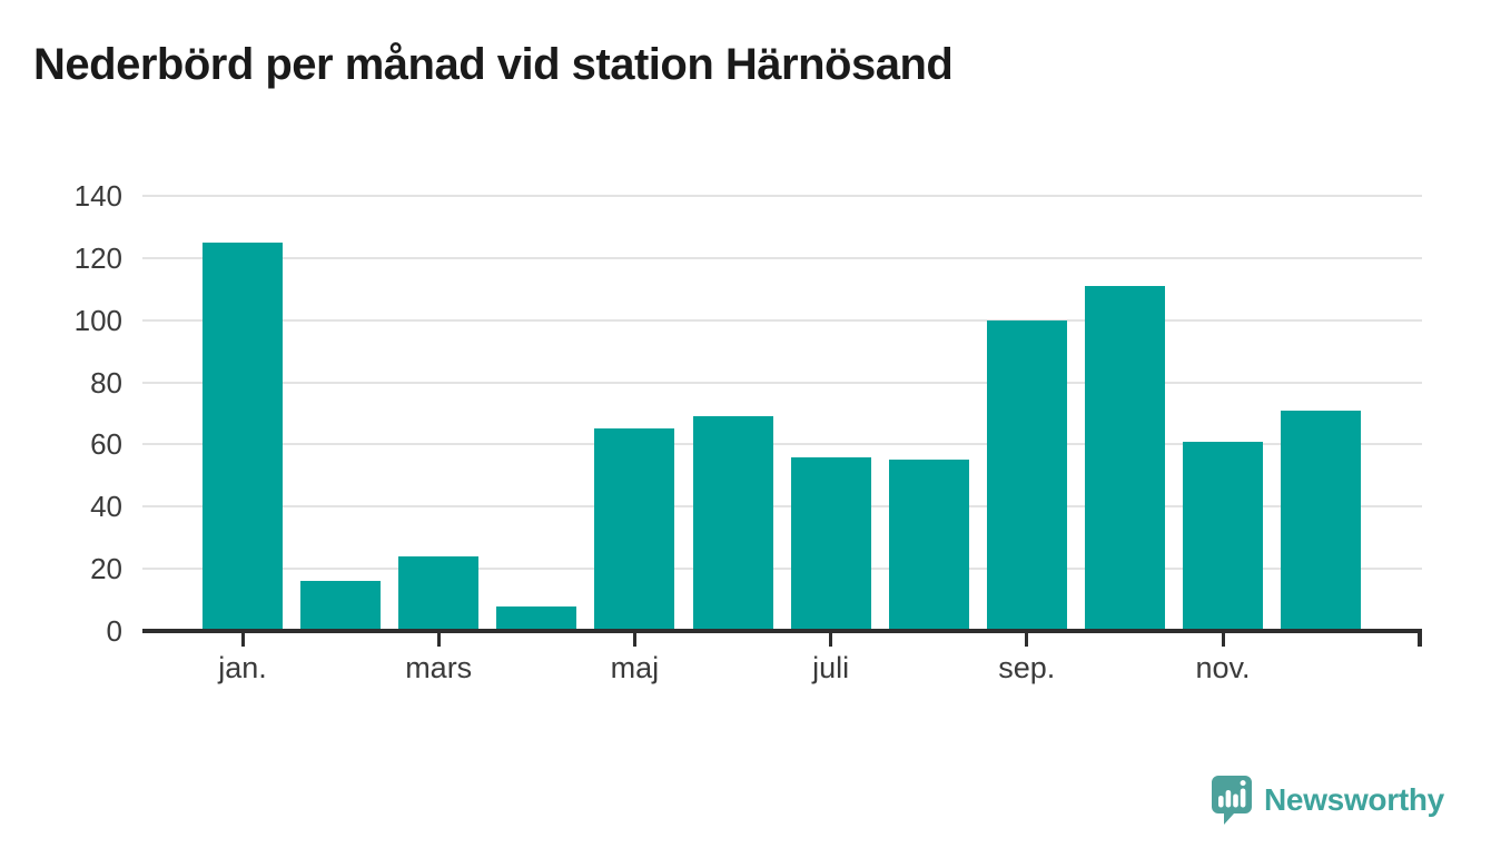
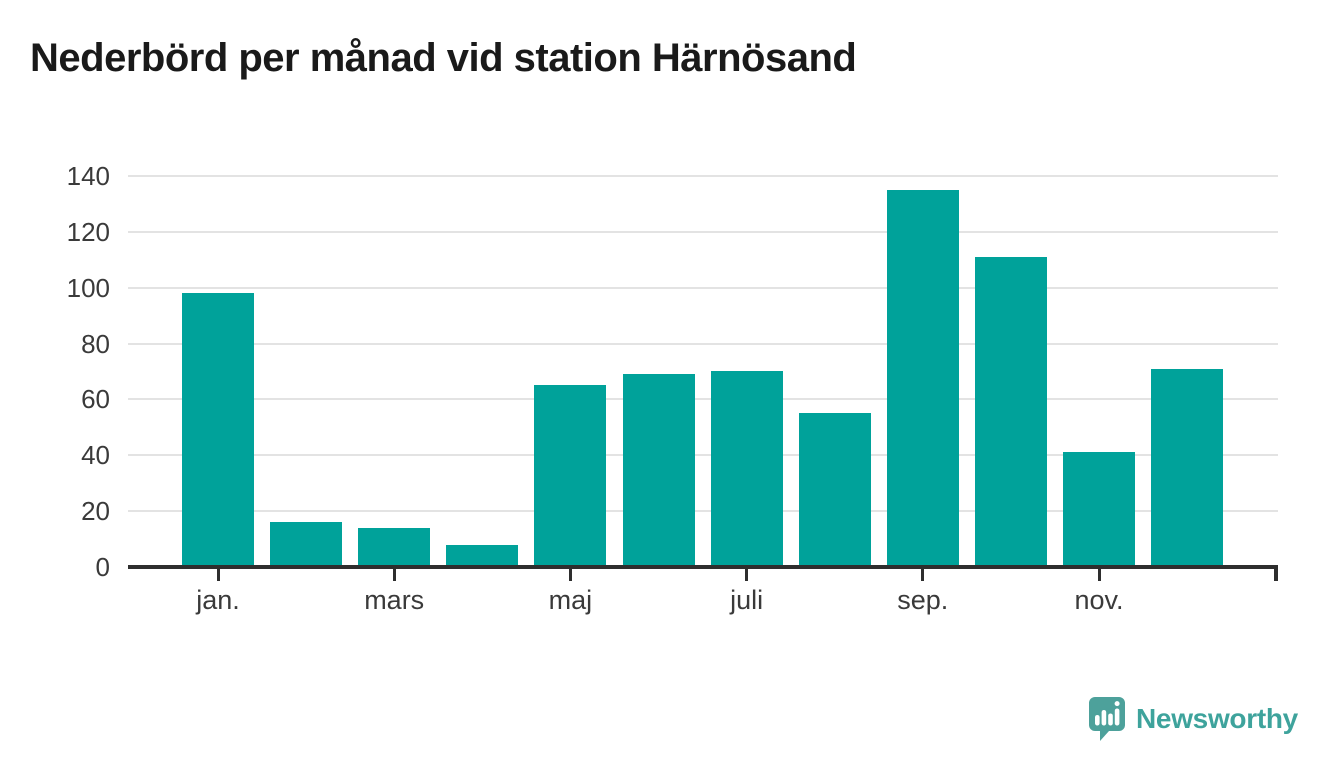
jan.: 125 -> 98
mars: 24 -> 14
juli: 56 -> 70
sep.: 100 -> 135
nov.: 61 -> 41
